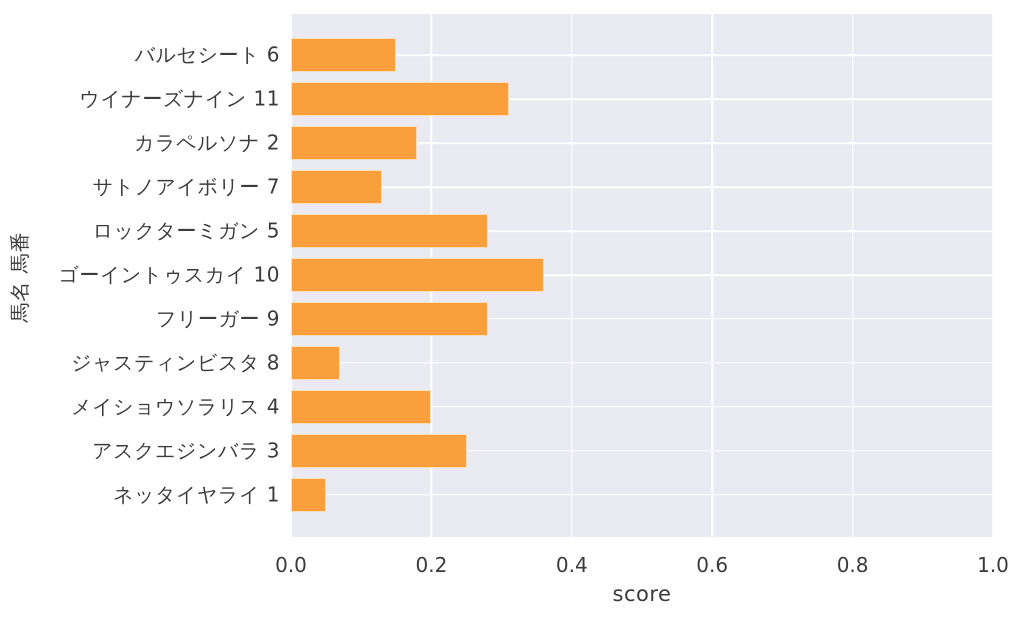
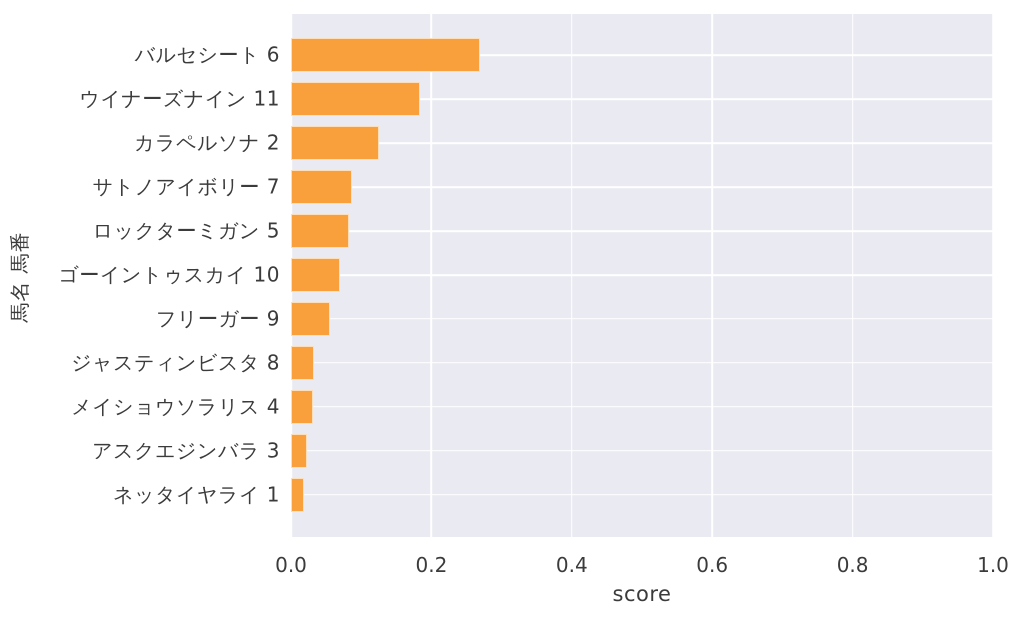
バルセシート 6: 0.15 -> 0.27
ウイナーズナイン 11: 0.31 -> 0.18
カラペルソナ 2: 0.18 -> 0.13
サトノアイボリー 7: 0.13 -> 0.09
ロックターミガン 5: 0.28 -> 0.08
ゴーイントゥスカイ 10: 0.36 -> 0.07
フリーガー 9: 0.28 -> 0.06
ジャスティンビスタ 8: 0.07 -> 0.03
メイショウソラリス 4: 0.20 -> 0.03
アスクエジンバラ 3: 0.25 -> 0.02
ネッタイヤライ 1: 0.05 -> 0.02
